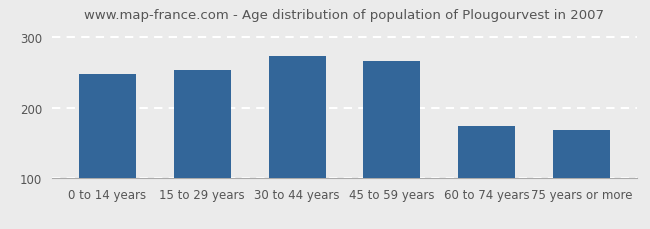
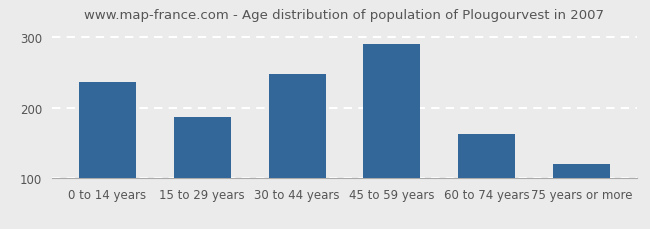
0 to 14 years: 248 -> 237
15 to 29 years: 254 -> 187
30 to 44 years: 274 -> 248
45 to 59 years: 266 -> 291
60 to 74 years: 174 -> 163
75 years or more: 168 -> 120
